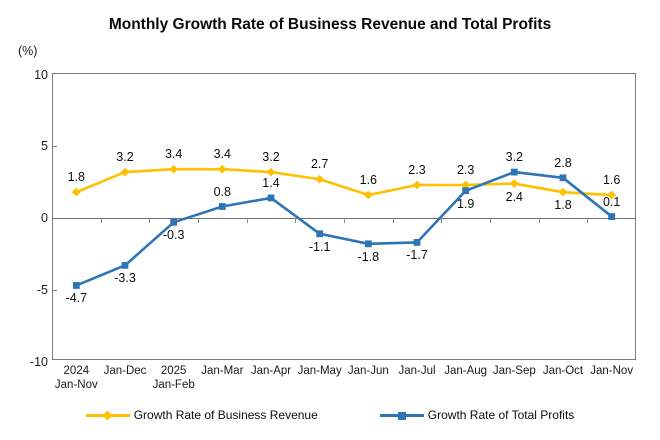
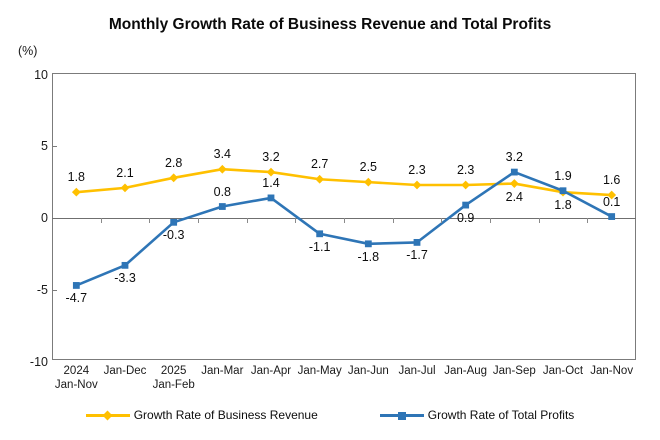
Growth Rate of Business Revenue/Jan-Dec: 3.2 -> 2.1
Growth Rate of Business Revenue/2025 Jan-Feb: 3.4 -> 2.8
Growth Rate of Business Revenue/Jan-Jun: 1.6 -> 2.5
Growth Rate of Total Profits/Jan-Aug: 1.9 -> 0.9
Growth Rate of Total Profits/Jan-Oct: 2.8 -> 1.9
